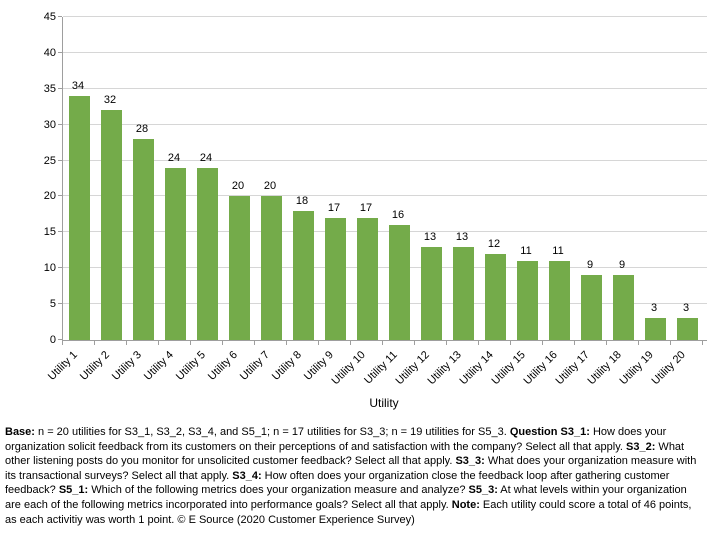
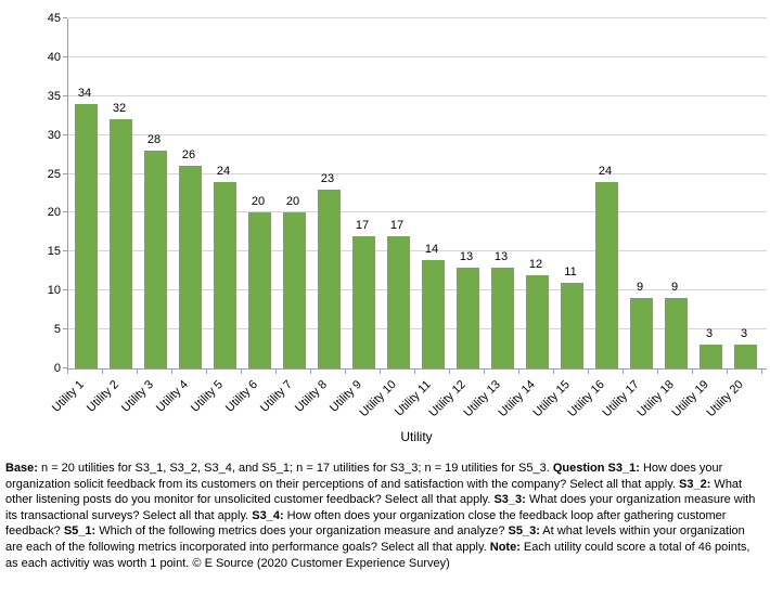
Utility 4: 24 -> 26
Utility 8: 18 -> 23
Utility 11: 16 -> 14
Utility 16: 11 -> 24
